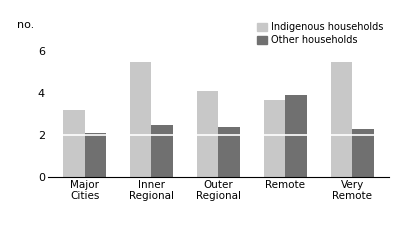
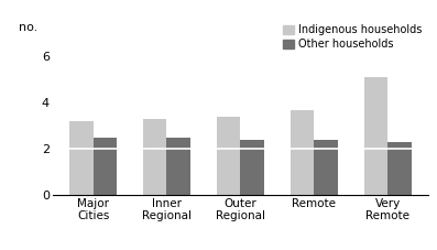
Other households/Major Cities: 2.1 -> 2.5
Indigenous households/Inner Regional: 5.5 -> 3.3
Indigenous households/Outer Regional: 4.1 -> 3.4
Other households/Remote: 3.9 -> 2.4
Indigenous households/Very Remote: 5.5 -> 5.1
